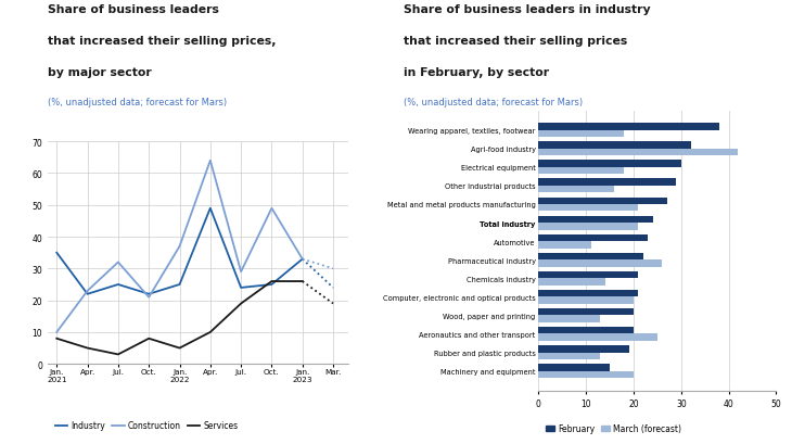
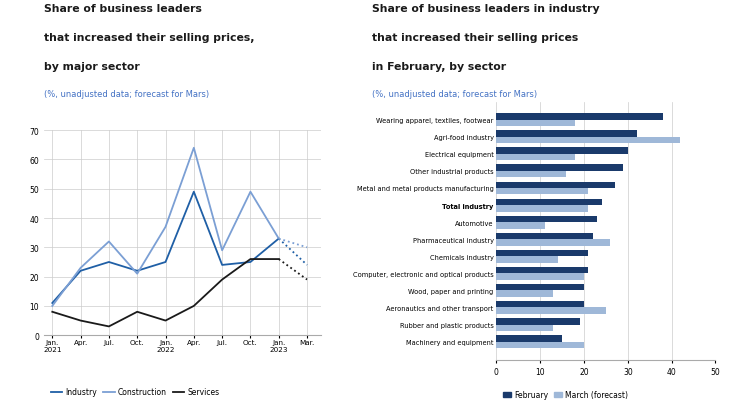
Industry/Jan. 2021: 35 -> 11
